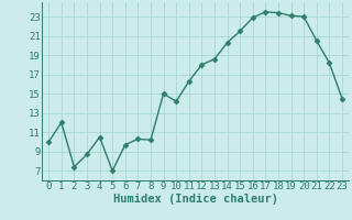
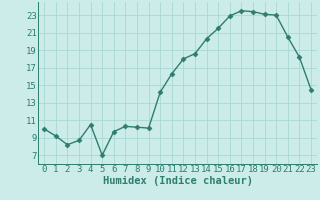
1: 12.0 -> 9.2
2: 7.4 -> 8.2
9: 15.0 -> 10.1
